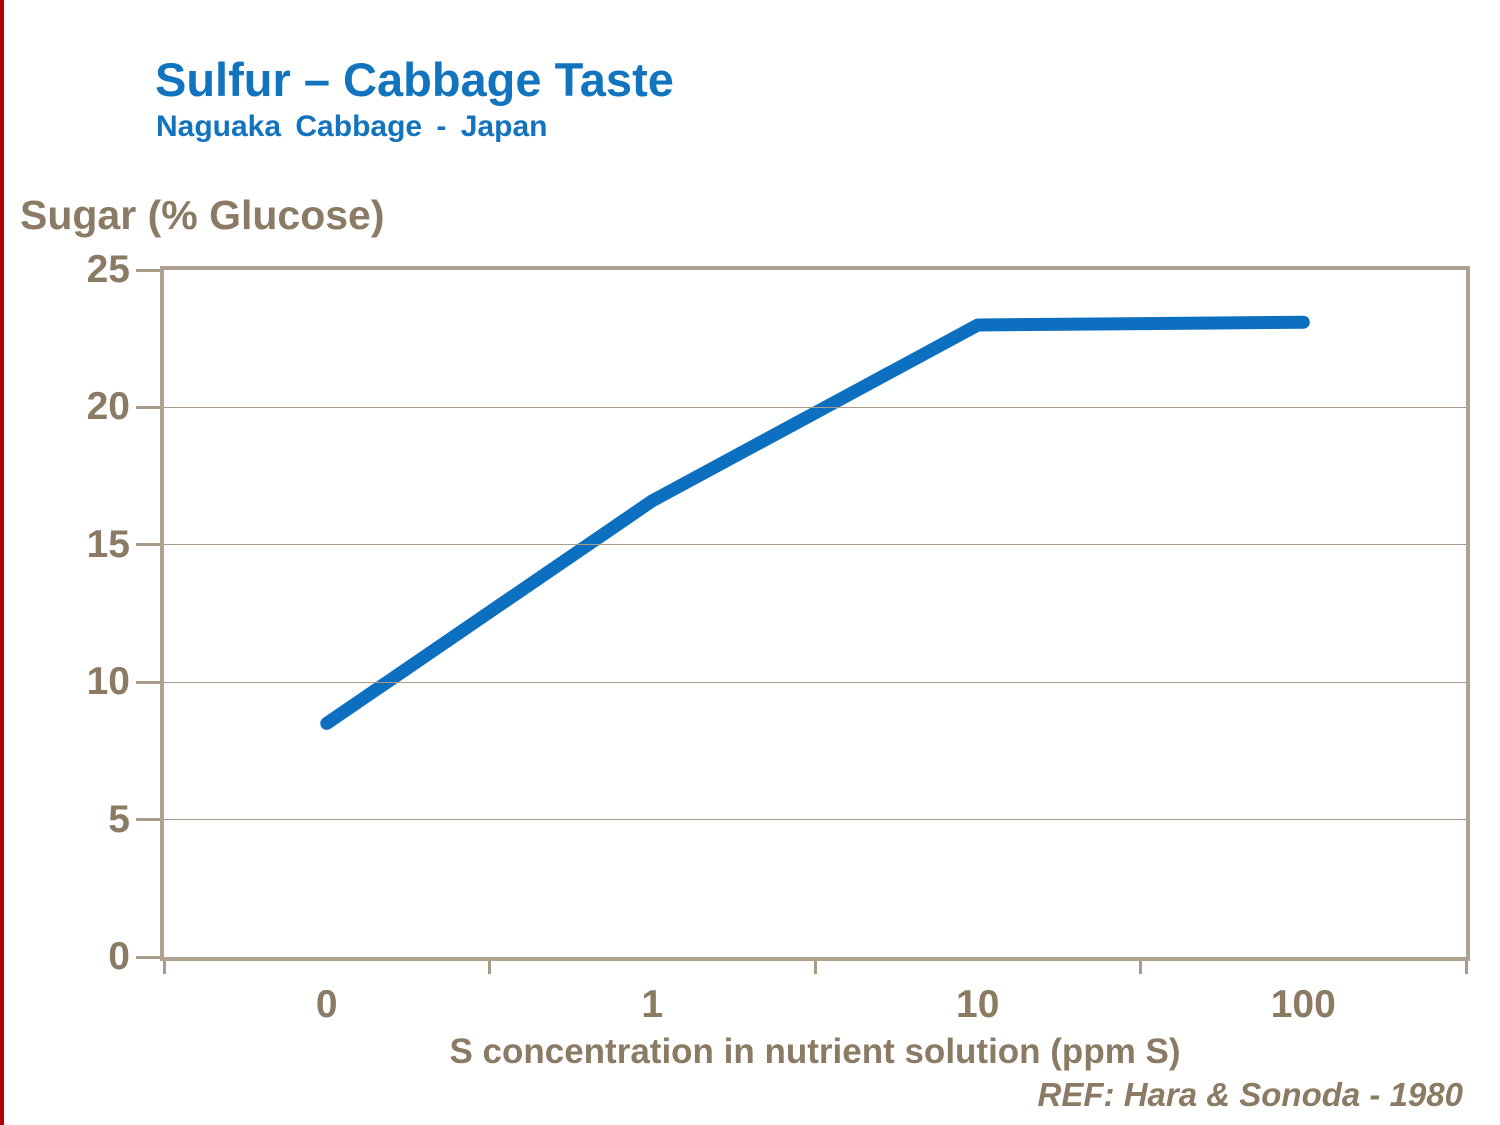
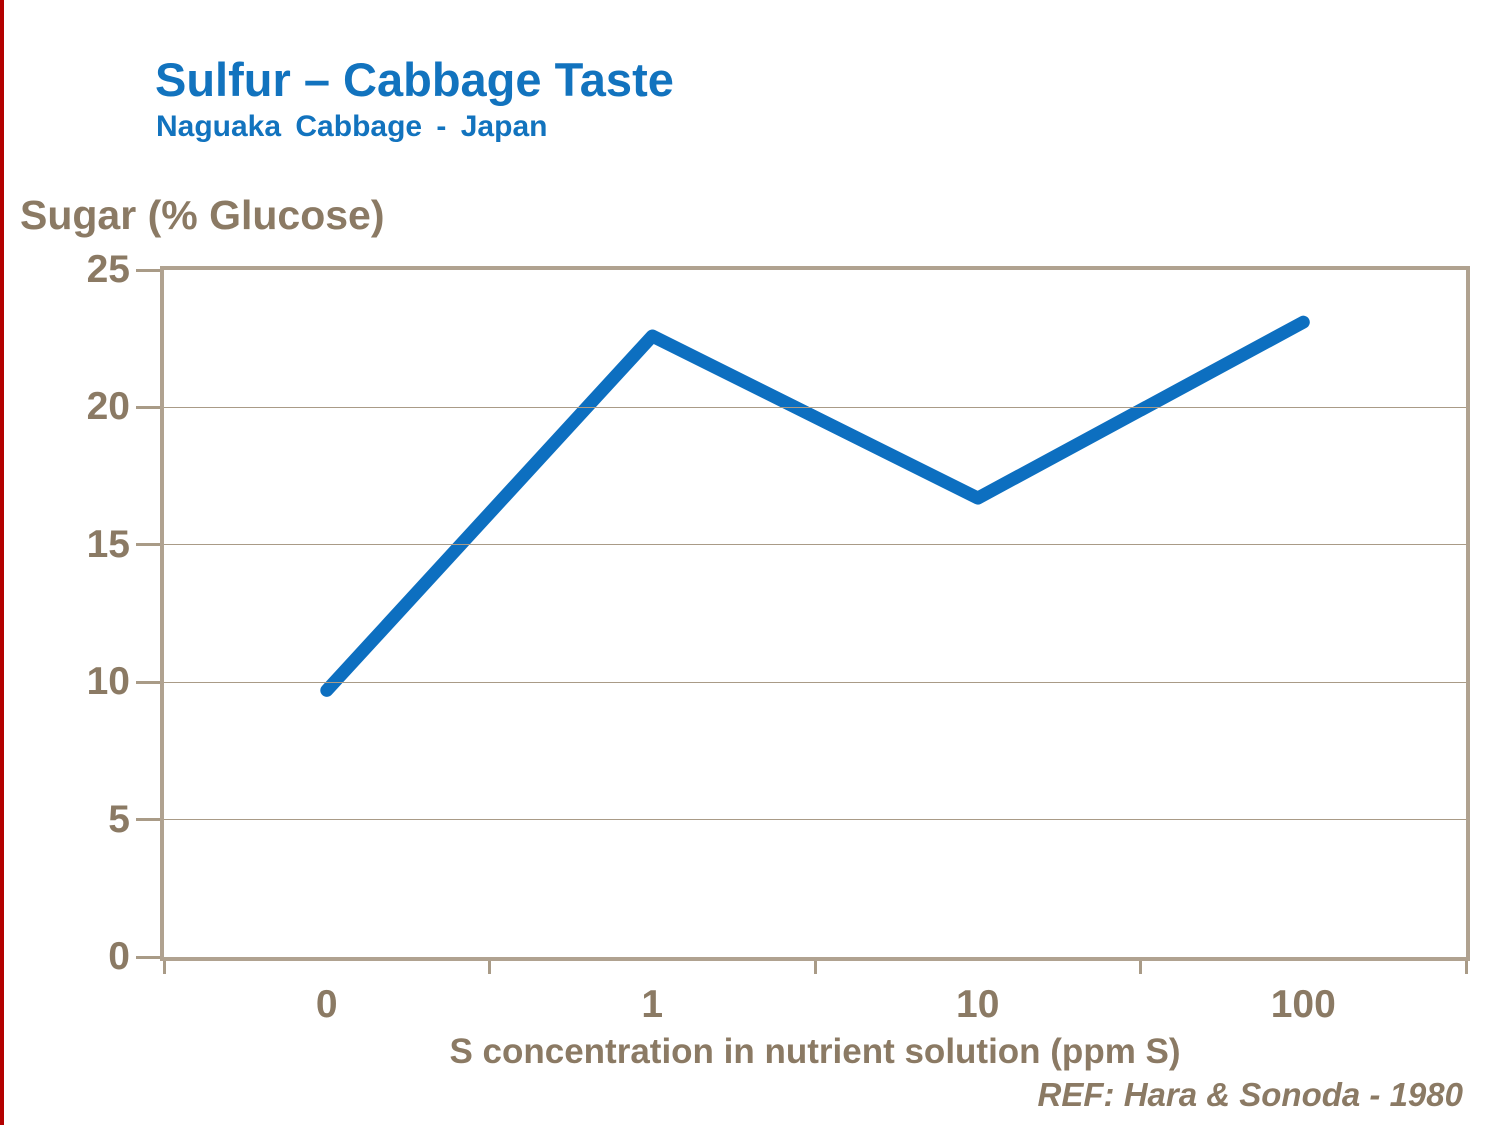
0: 8.5 -> 9.7
1: 16.6 -> 22.6
10: 23.0 -> 16.7
